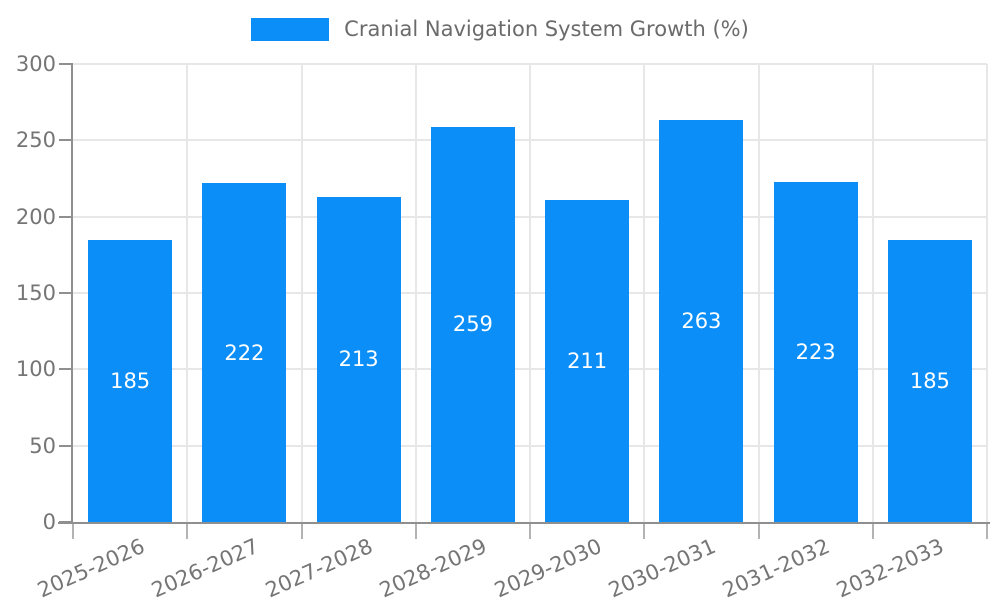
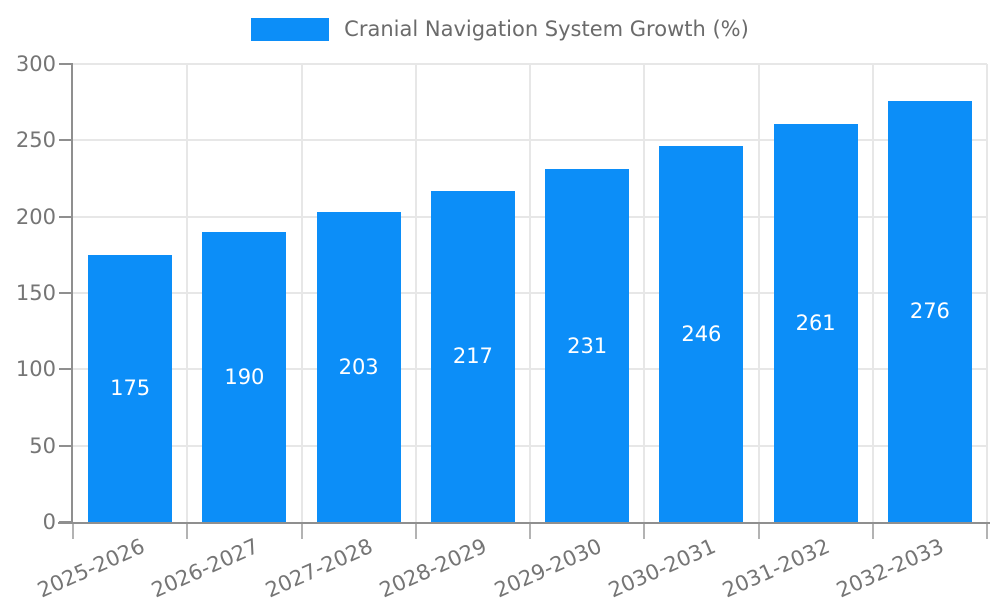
2025-2026: 185 -> 175
2026-2027: 222 -> 190
2027-2028: 213 -> 203
2028-2029: 259 -> 217
2029-2030: 211 -> 231
2030-2031: 263 -> 246
2031-2032: 223 -> 261
2032-2033: 185 -> 276
